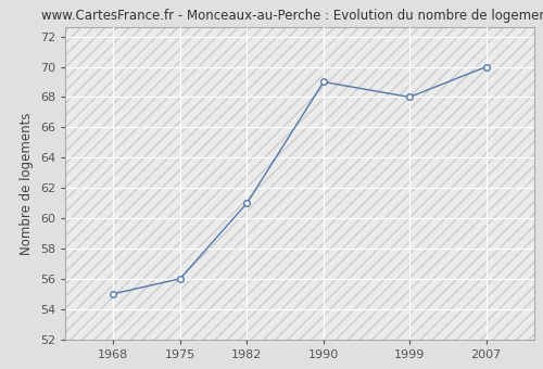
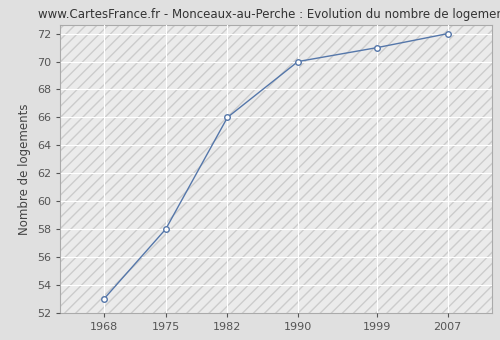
1968: 55 -> 53
1975: 56 -> 58
1982: 61 -> 66
1990: 69 -> 70
1999: 68 -> 71
2007: 70 -> 72
